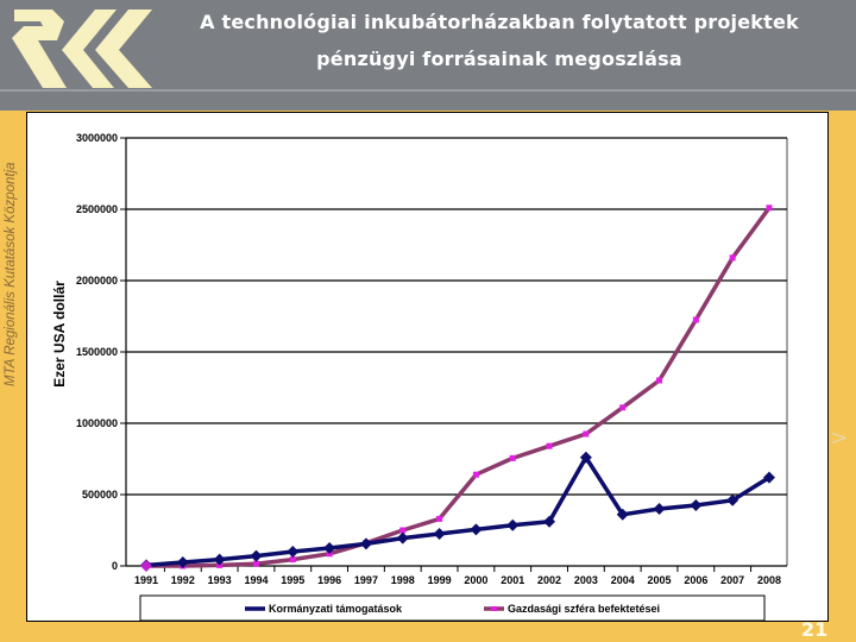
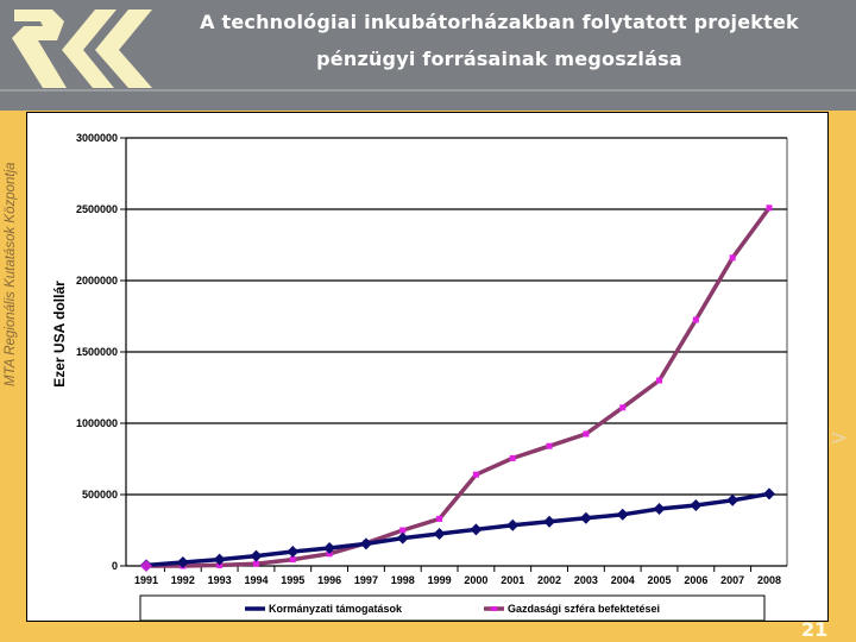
Kormányzati támogatások/2003: 760000 -> 340000
Kormányzati támogatások/2008: 620000 -> 500000
